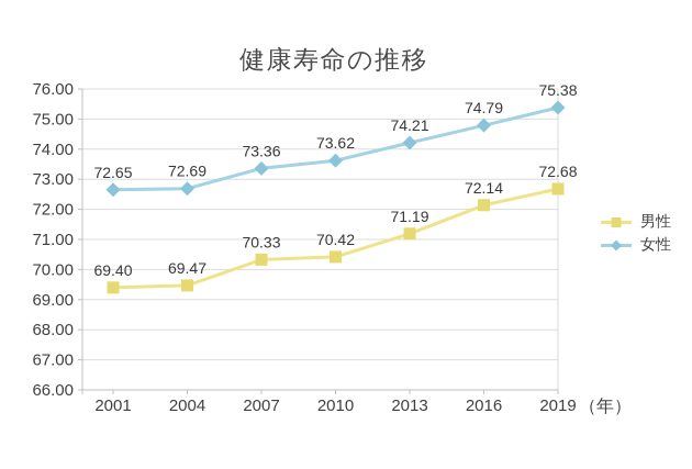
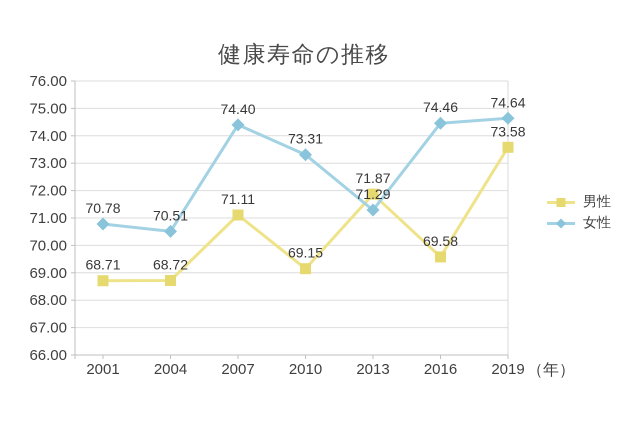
男性/2001: 69.40 -> 68.71
女性/2001: 72.65 -> 70.78
男性/2004: 69.47 -> 68.72
女性/2004: 72.69 -> 70.51
男性/2007: 70.33 -> 71.11
女性/2007: 73.36 -> 74.40
男性/2010: 70.42 -> 69.15
女性/2010: 73.62 -> 73.31
男性/2013: 71.19 -> 71.87
女性/2013: 74.21 -> 71.29
男性/2016: 72.14 -> 69.58
女性/2016: 74.79 -> 74.46
男性/2019: 72.68 -> 73.58
女性/2019: 75.38 -> 74.64
